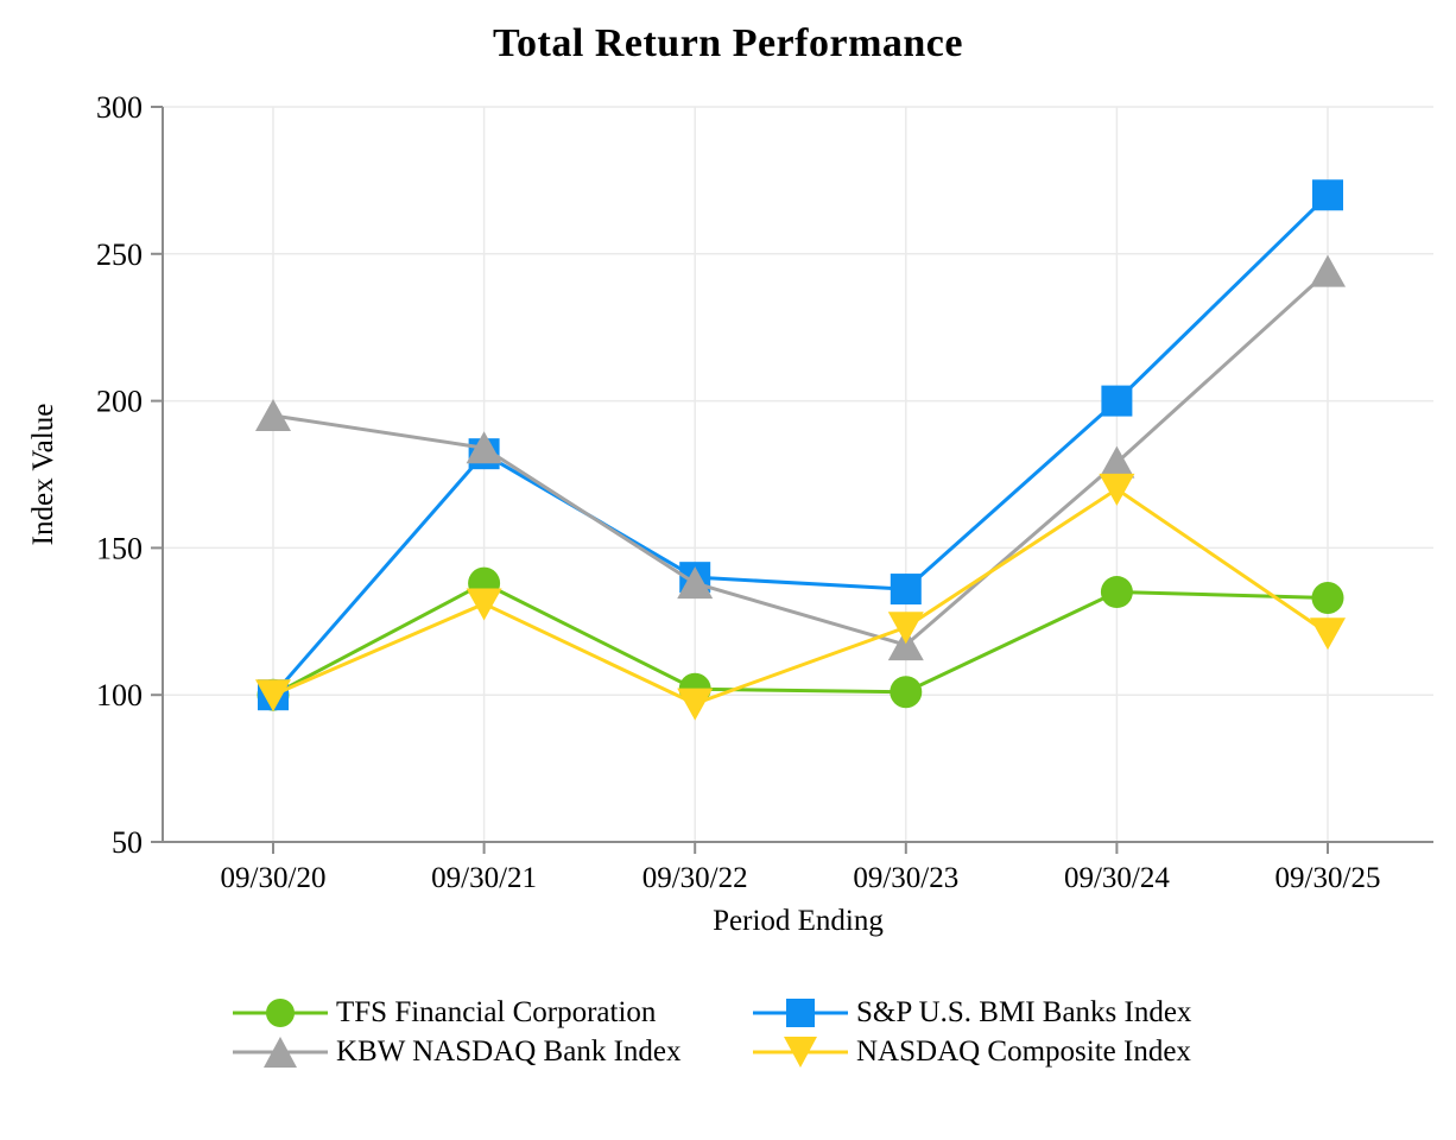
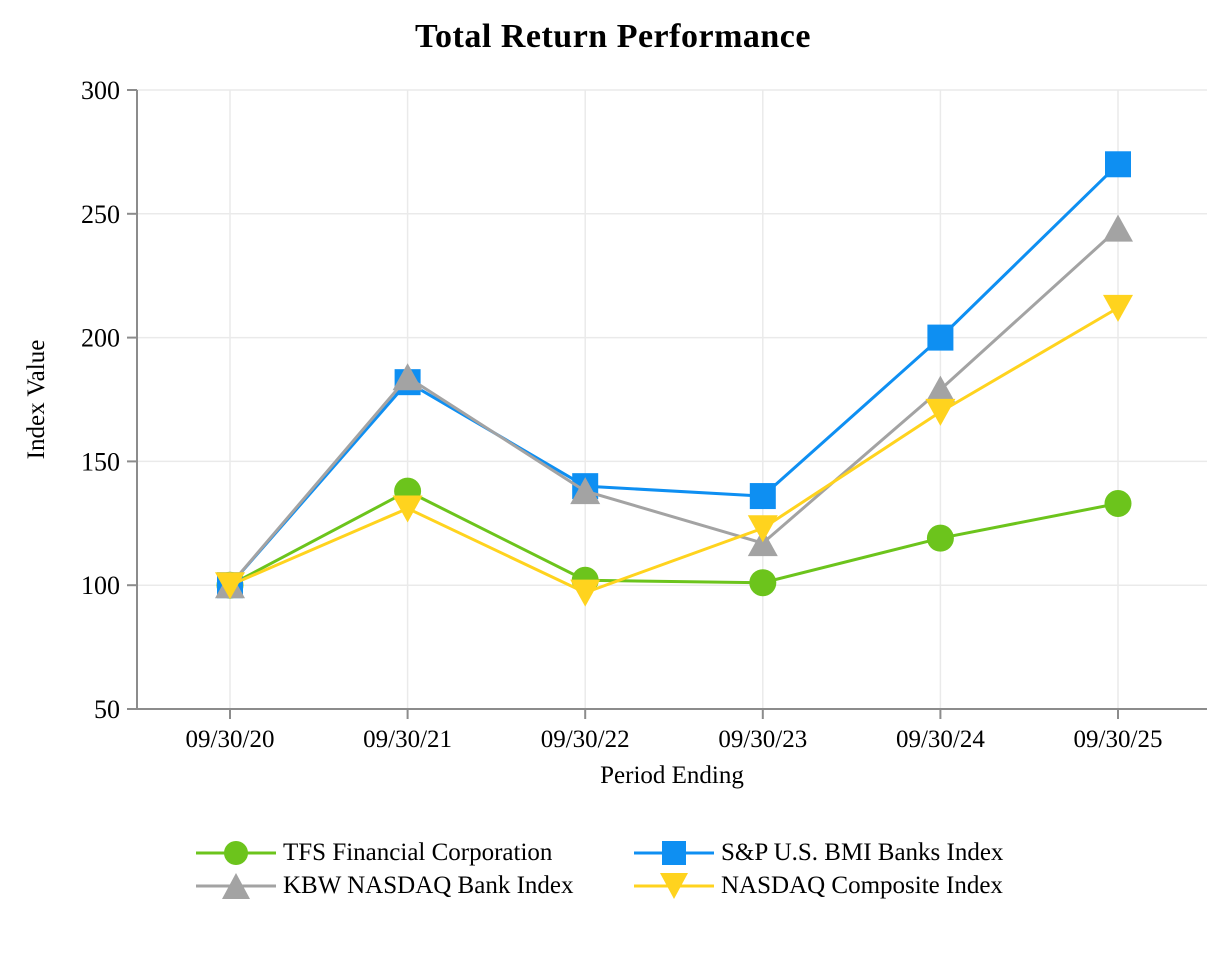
KBW NASDAQ Bank Index/09/30/20: 195 -> 100
TFS Financial Corporation/09/30/24: 135 -> 119
NASDAQ Composite Index/09/30/25: 121 -> 212
